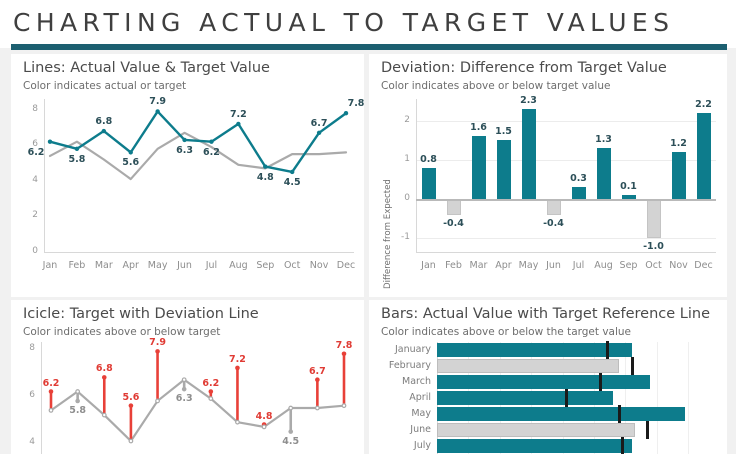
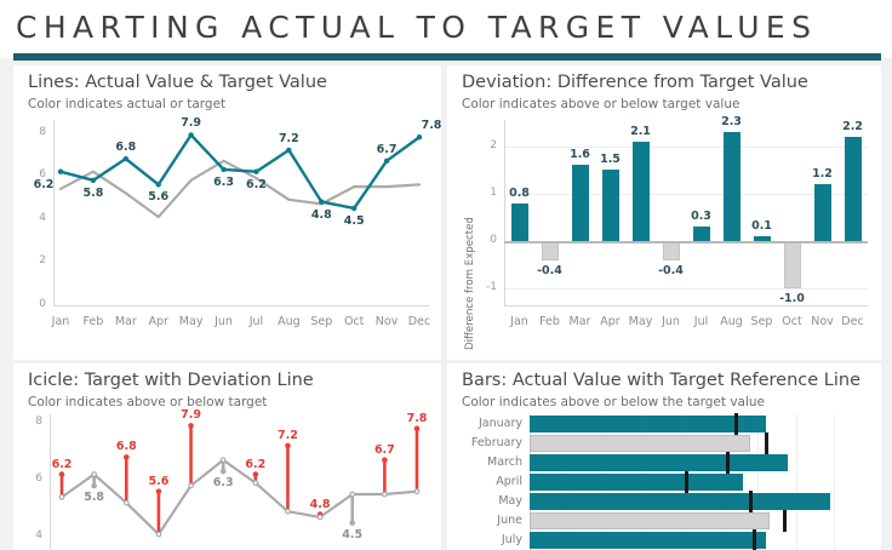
Deviation: Difference from Target Value/May: 2.3 -> 2.1
Deviation: Difference from Target Value/Aug: 1.3 -> 2.3
